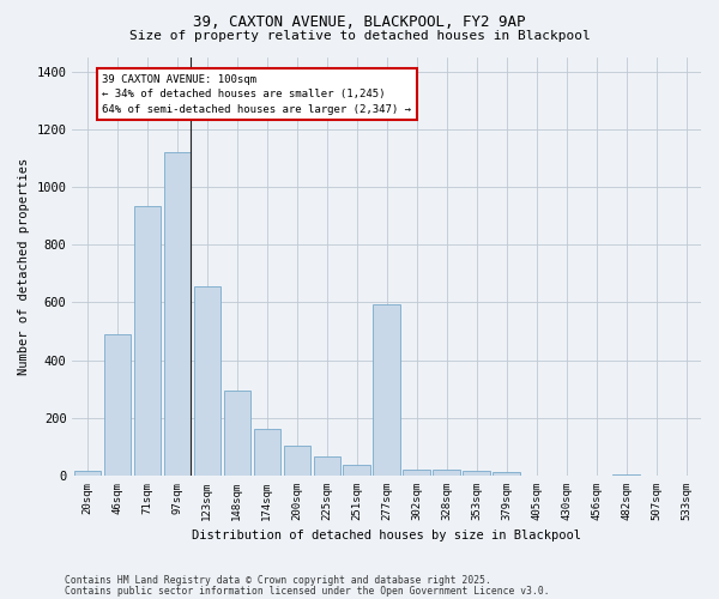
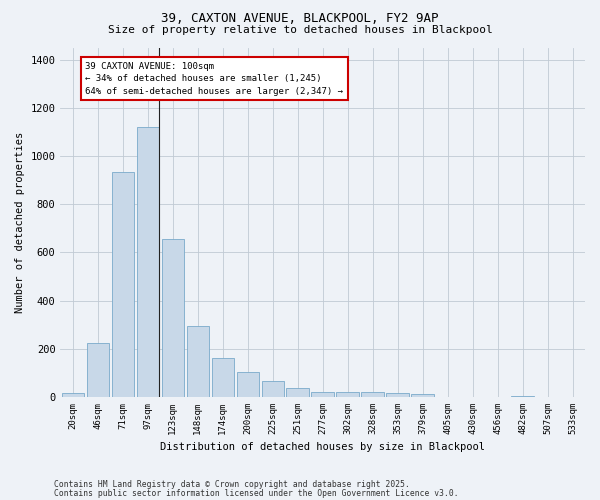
46sqm: 490 -> 225
277sqm: 595 -> 22
